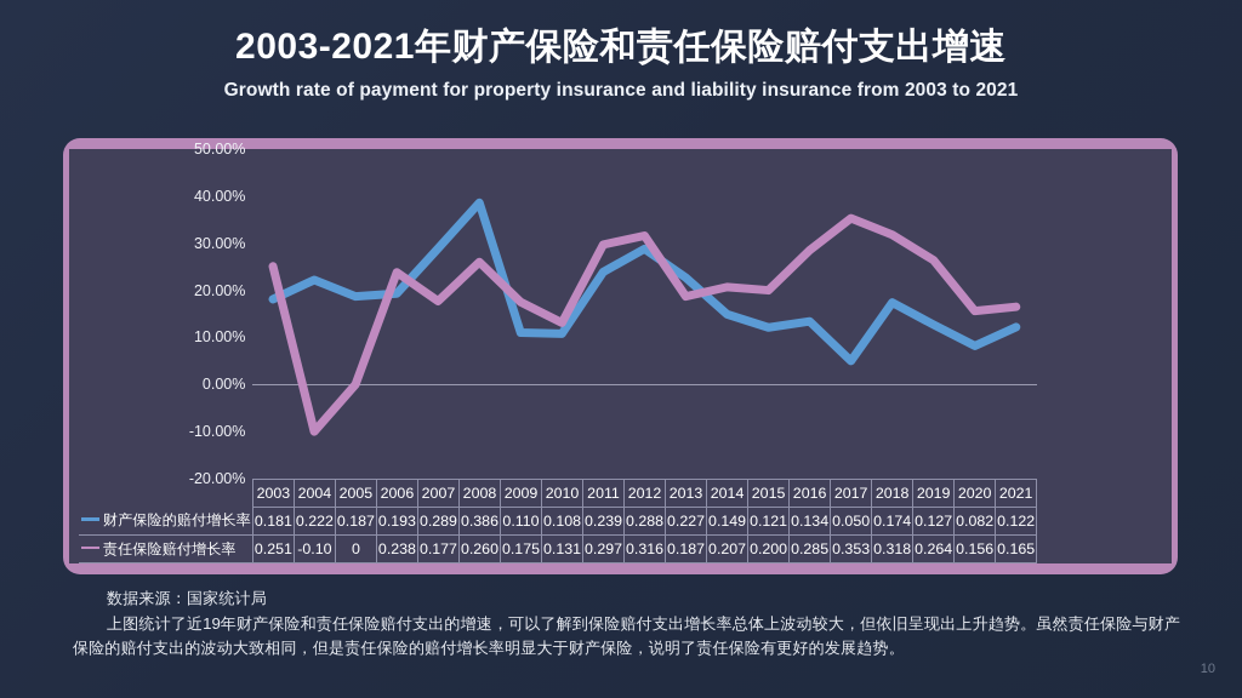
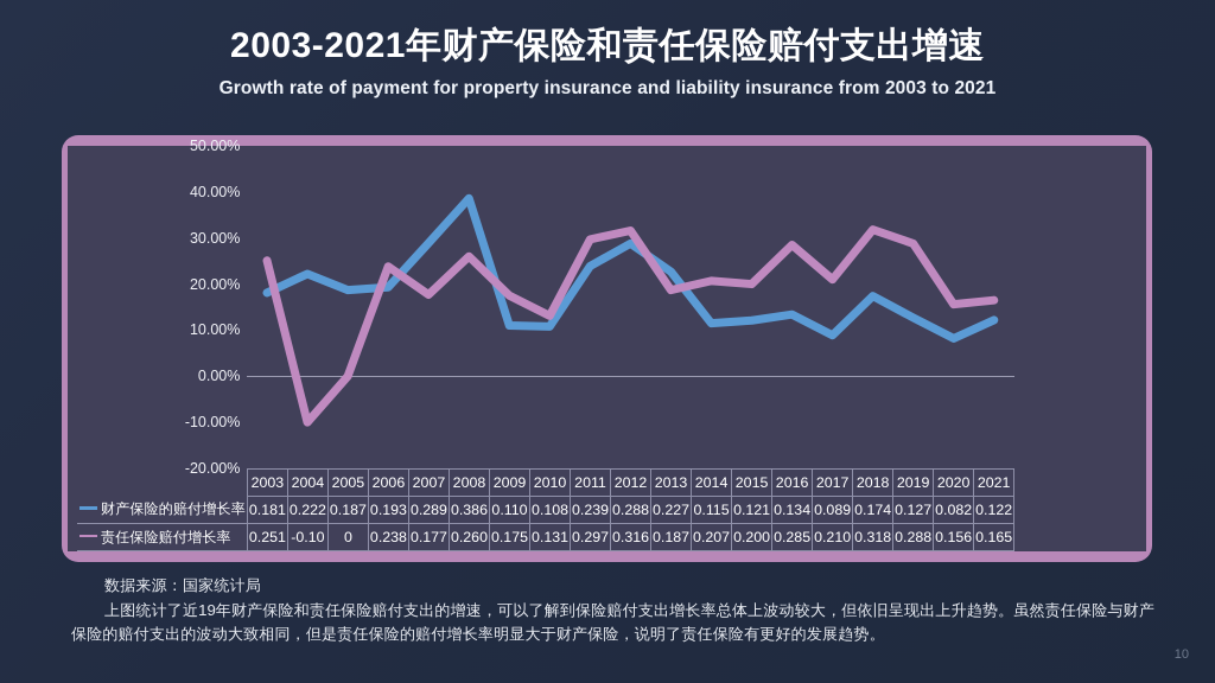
财产保险的赔付增长率/2014: 0.149 -> 0.115
财产保险的赔付增长率/2017: 0.050 -> 0.089
责任保险赔付增长率/2017: 0.353 -> 0.210
责任保险赔付增长率/2019: 0.264 -> 0.288
